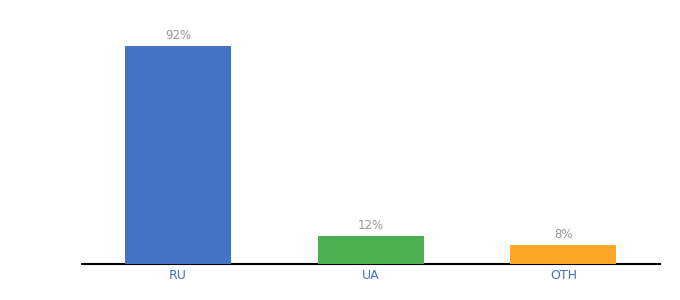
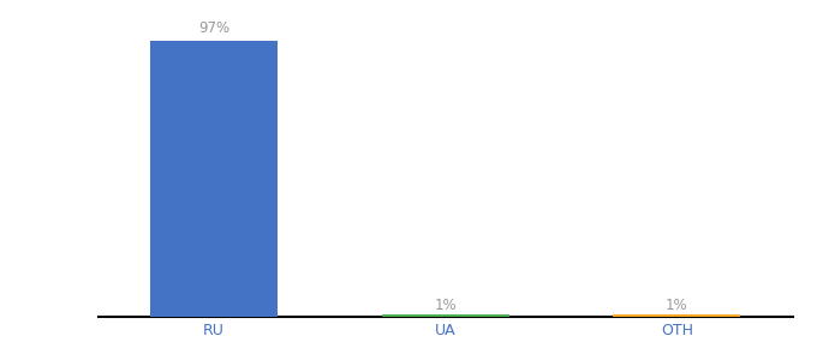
RU: 92% -> 97%
UA: 12% -> 1%
OTH: 8% -> 1%
